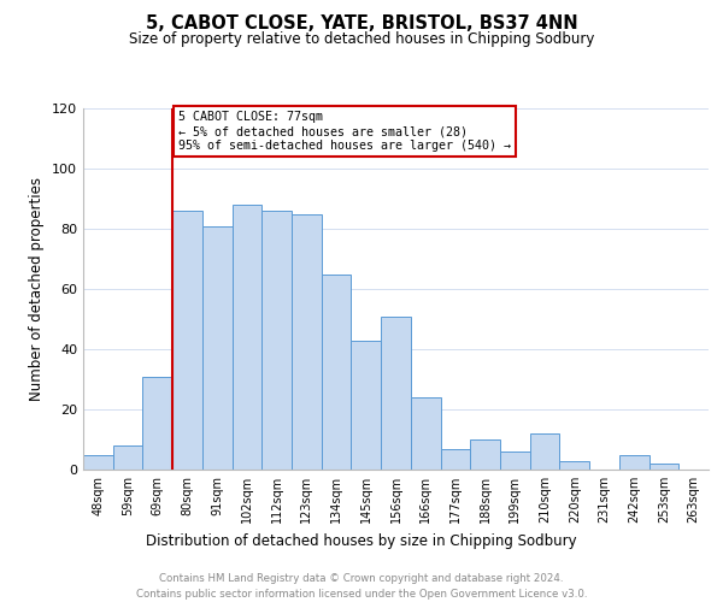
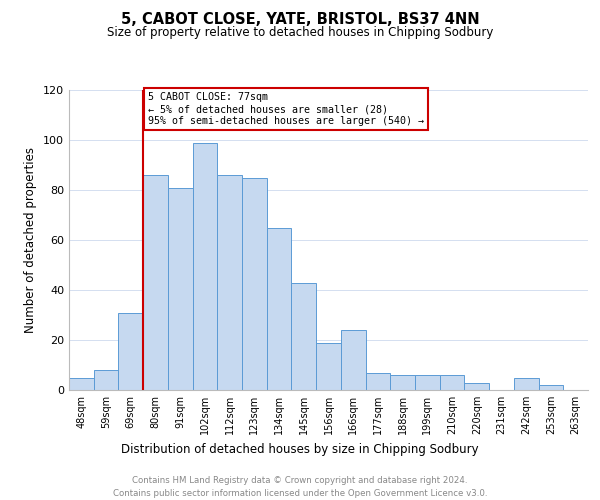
102sqm: 88 -> 99
156sqm: 51 -> 19
188sqm: 10 -> 6
210sqm: 12 -> 6
